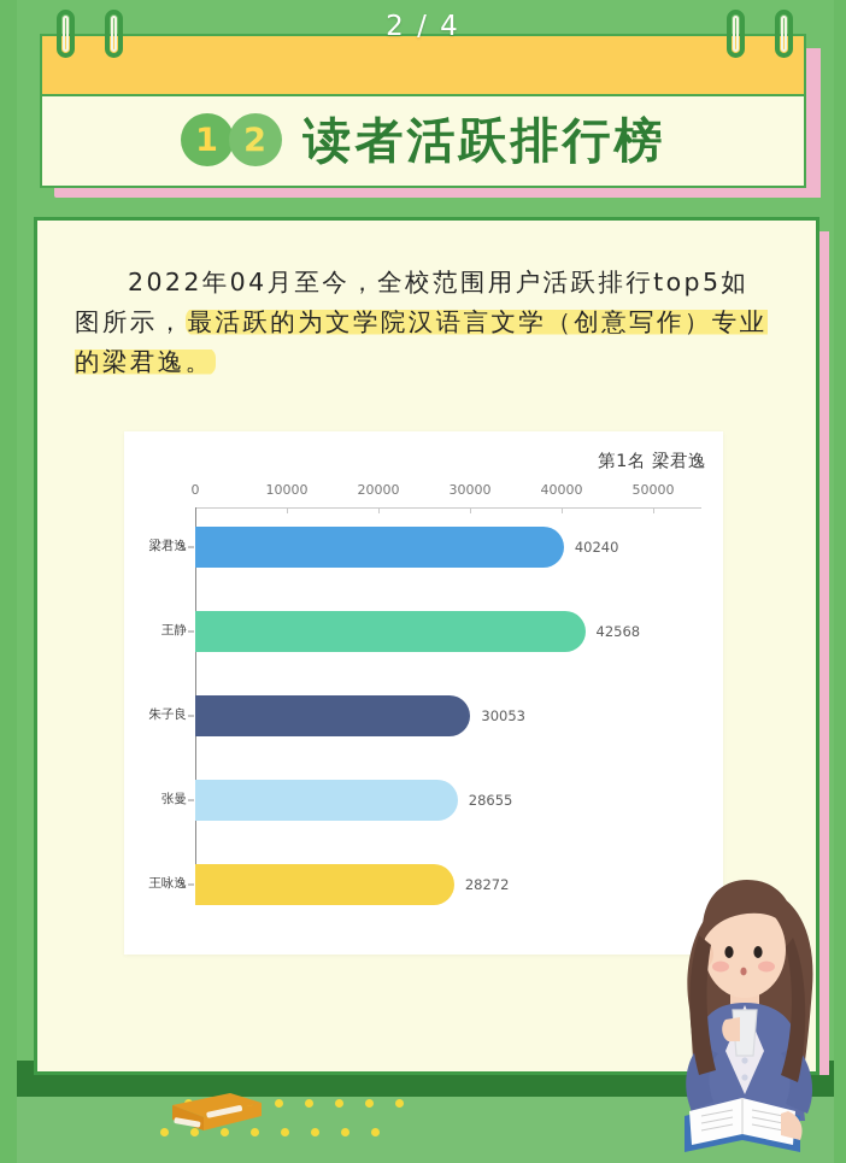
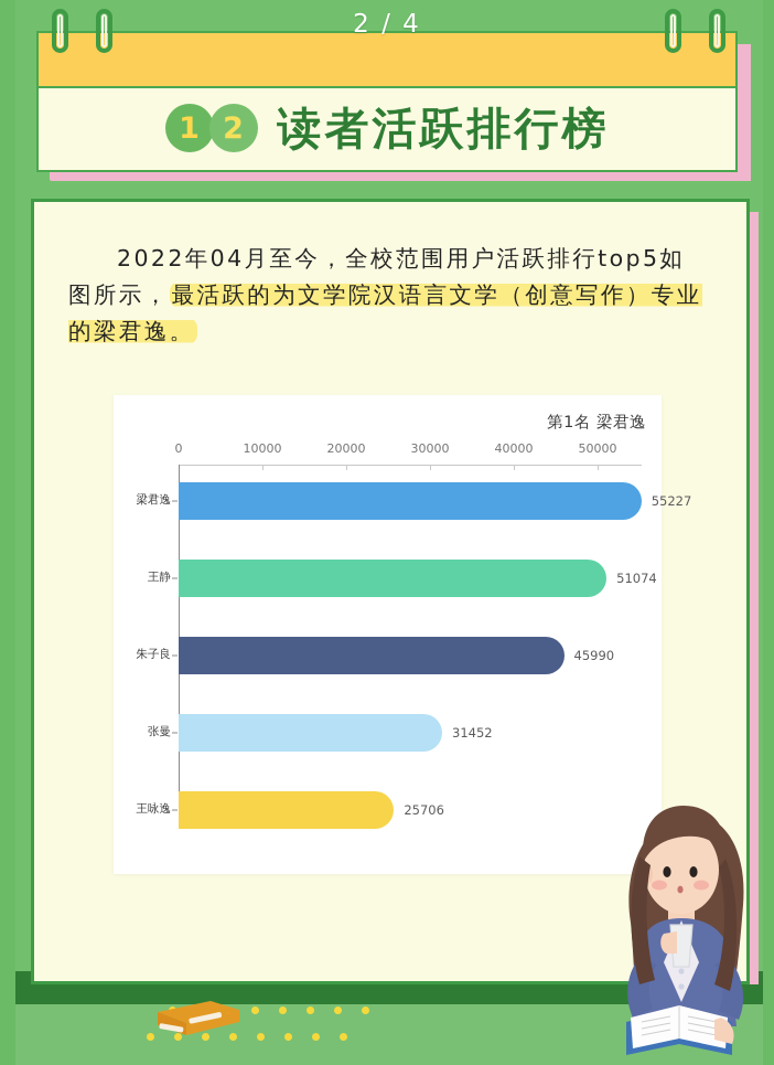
梁君逸: 40240 -> 55227
王静: 42568 -> 51074
朱子良: 30053 -> 45990
张曼: 28655 -> 31452
王咏逸: 28272 -> 25706
